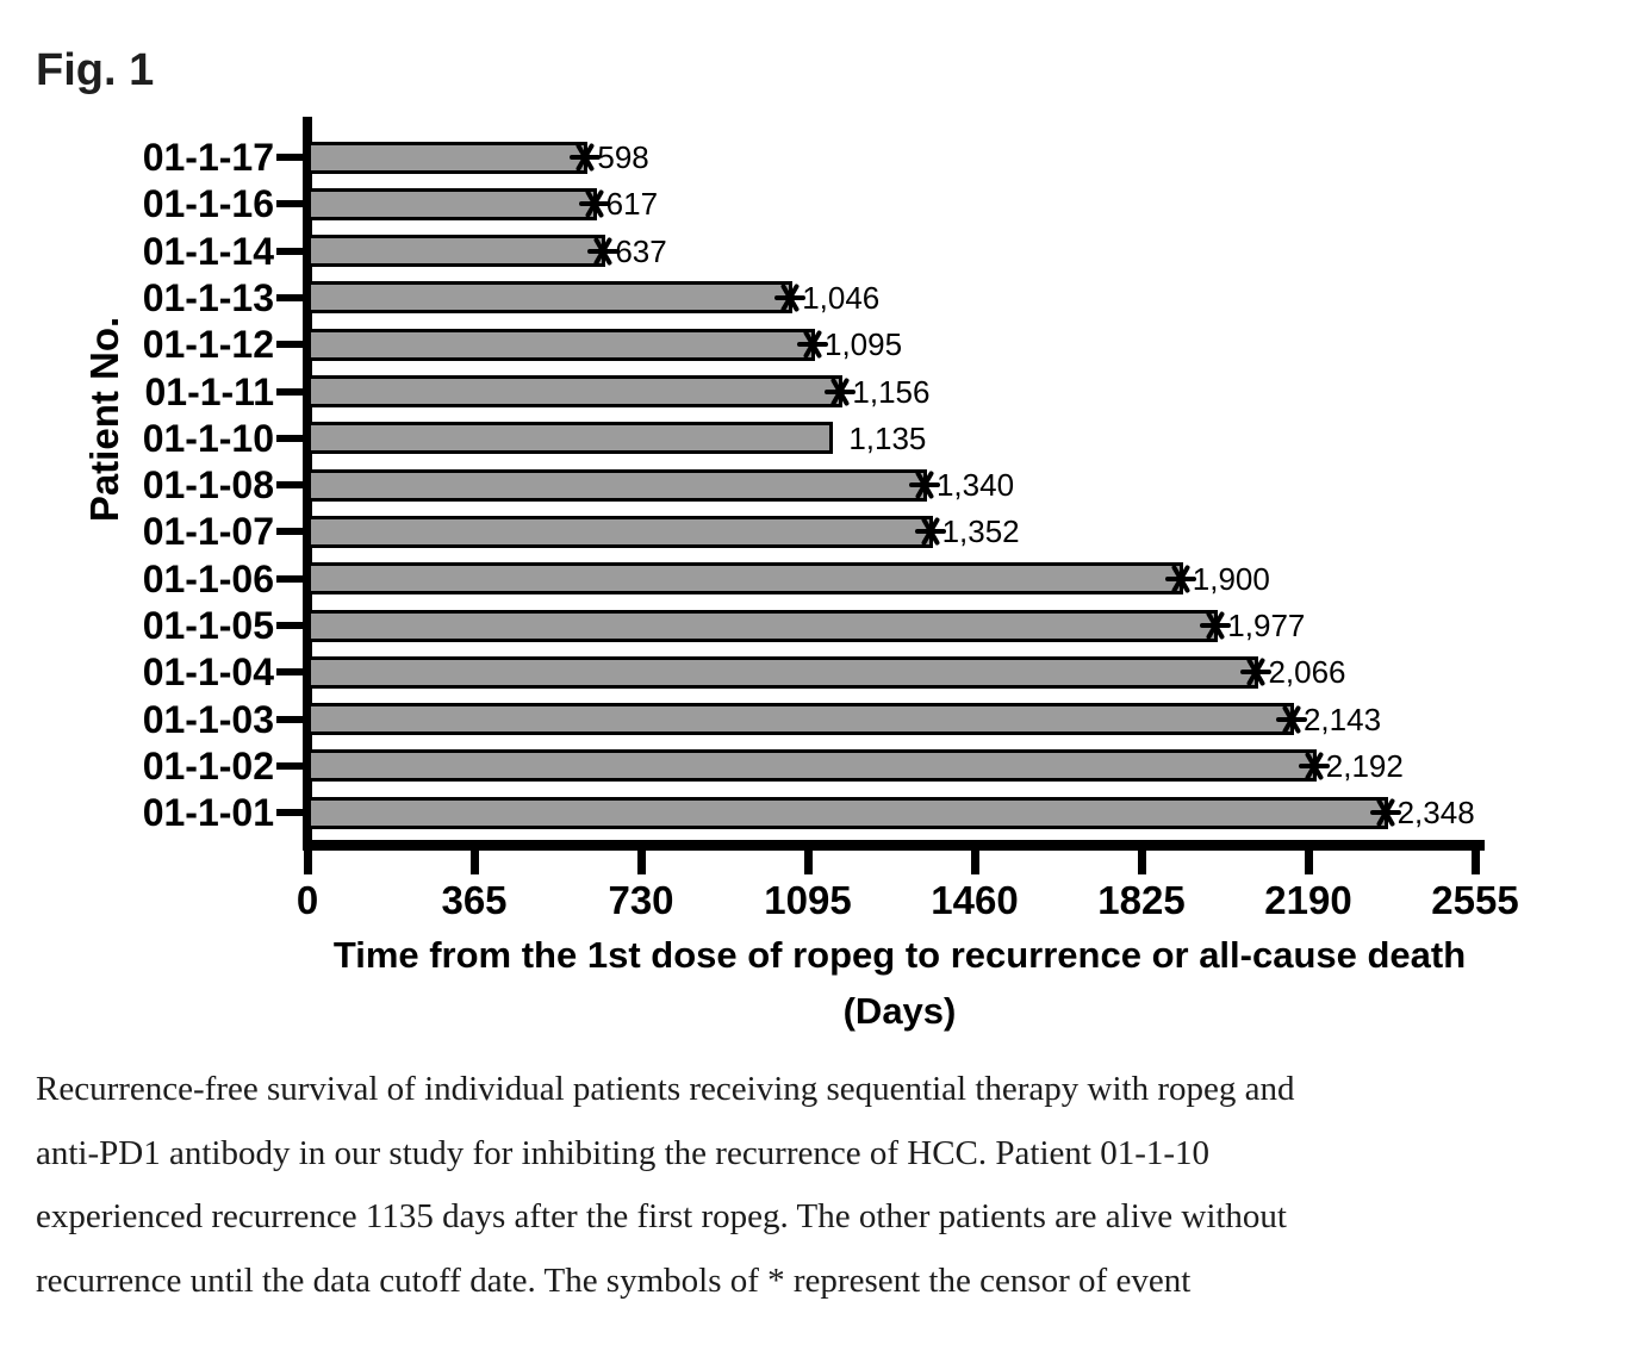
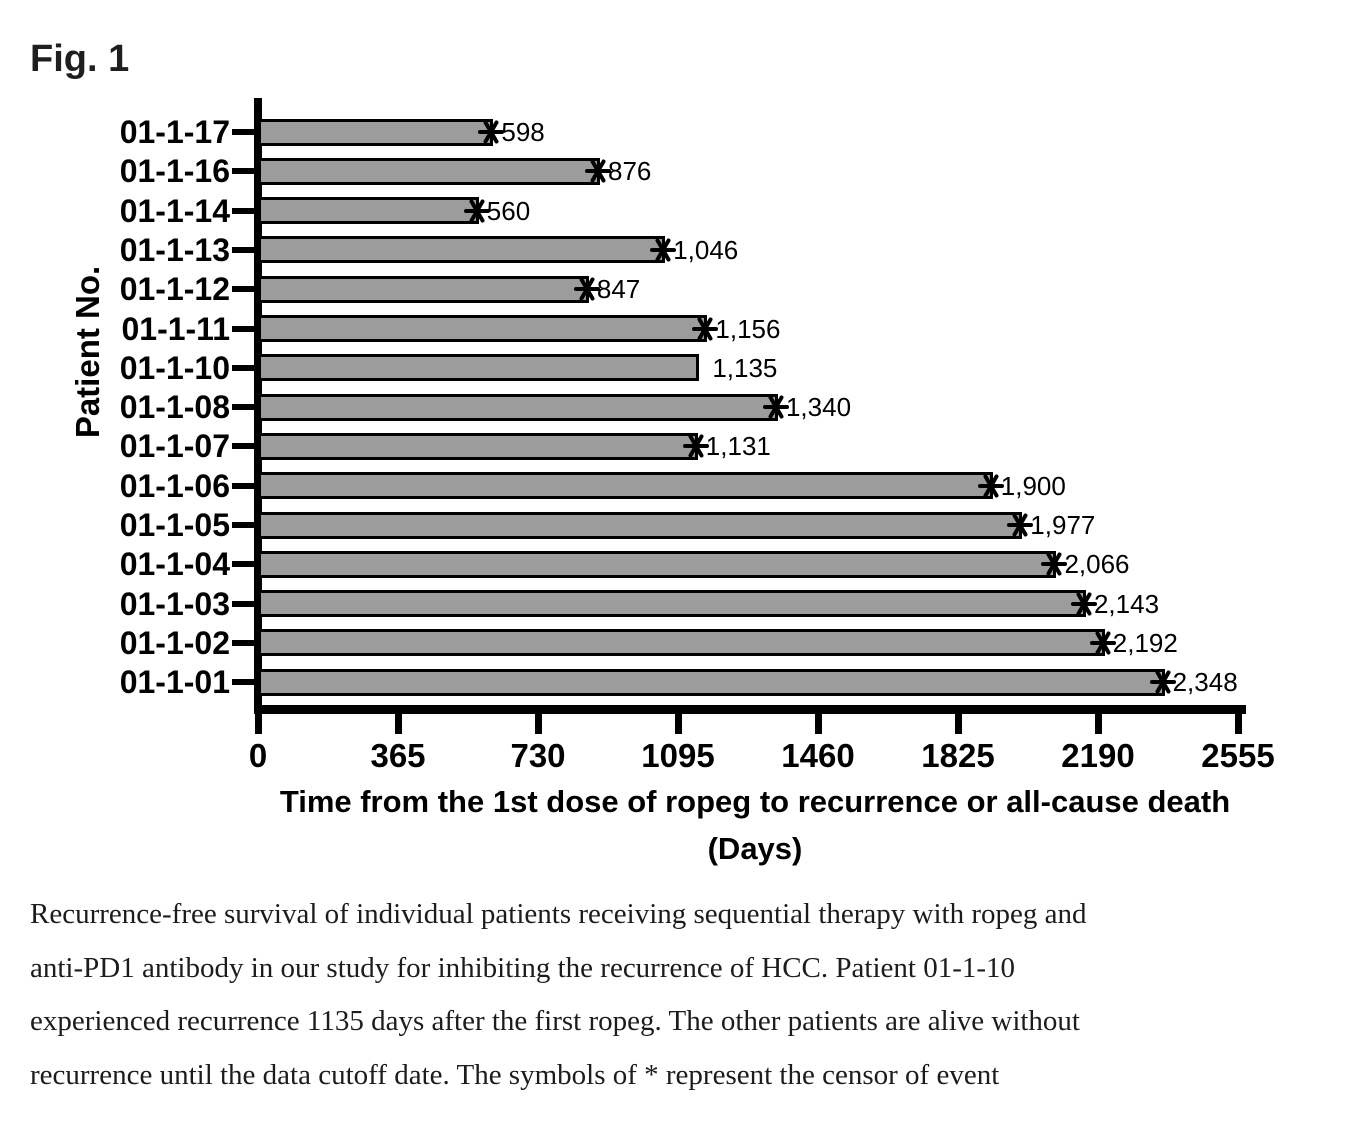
01-1-16: 617 -> 876
01-1-14: 637 -> 560
01-1-12: 1,095 -> 847
01-1-07: 1,352 -> 1,131
